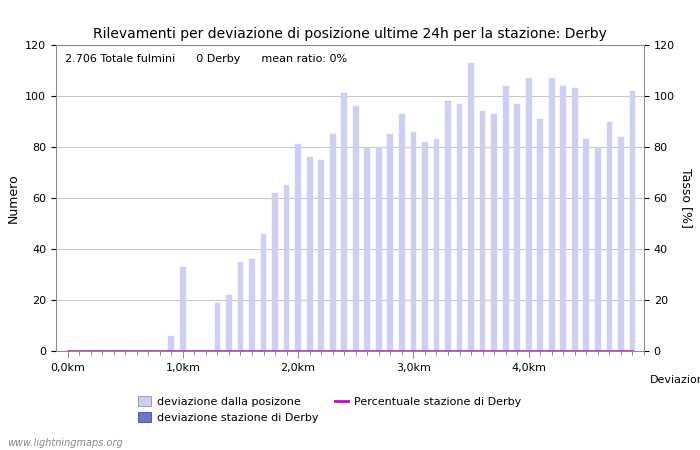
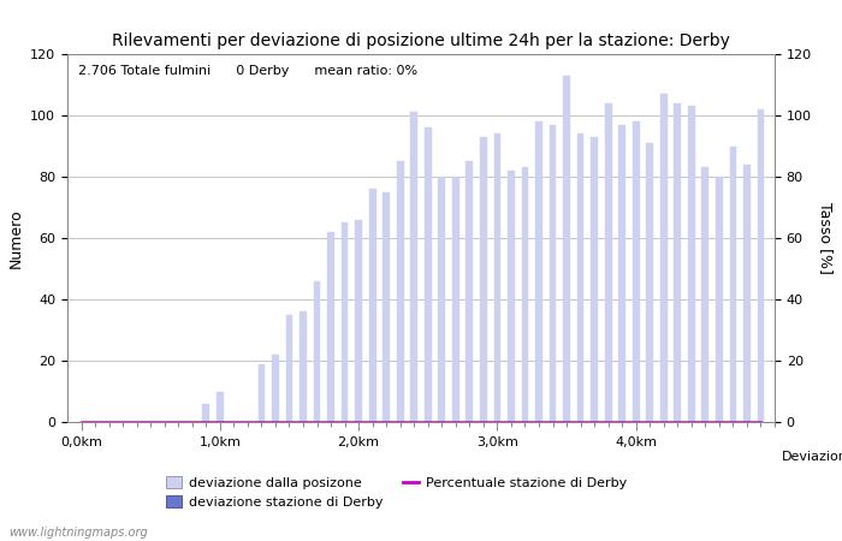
deviazione dalla posizone/1,0km: 33 -> 10
deviazione dalla posizone/2,0km: 81 -> 66
deviazione dalla posizone/3,0km: 86 -> 94
deviazione dalla posizone/4,0km: 107 -> 98
